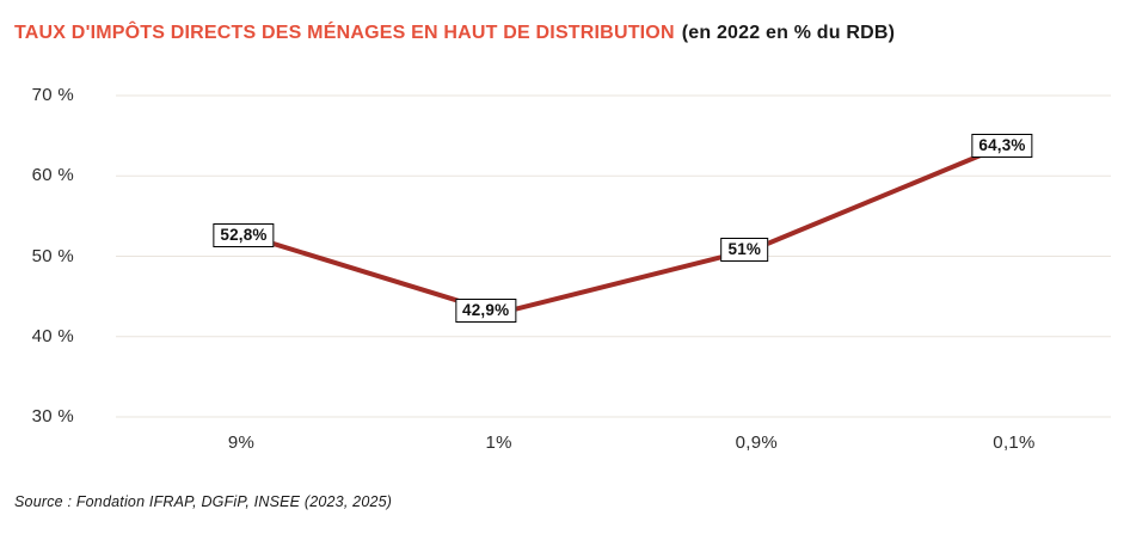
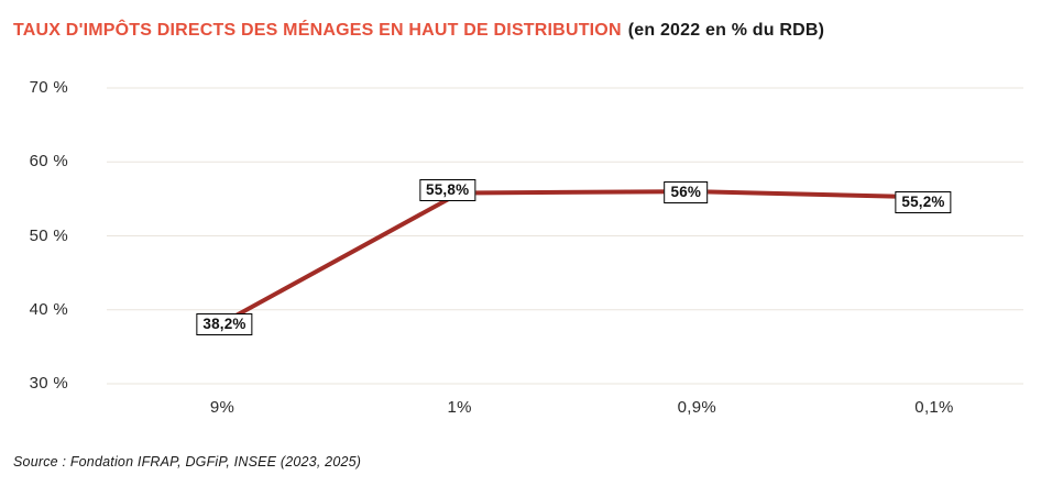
9%: 52,8% -> 38,2%
1%: 42,9% -> 55,8%
0,9%: 51% -> 56%
0,1%: 64,3% -> 55,2%
